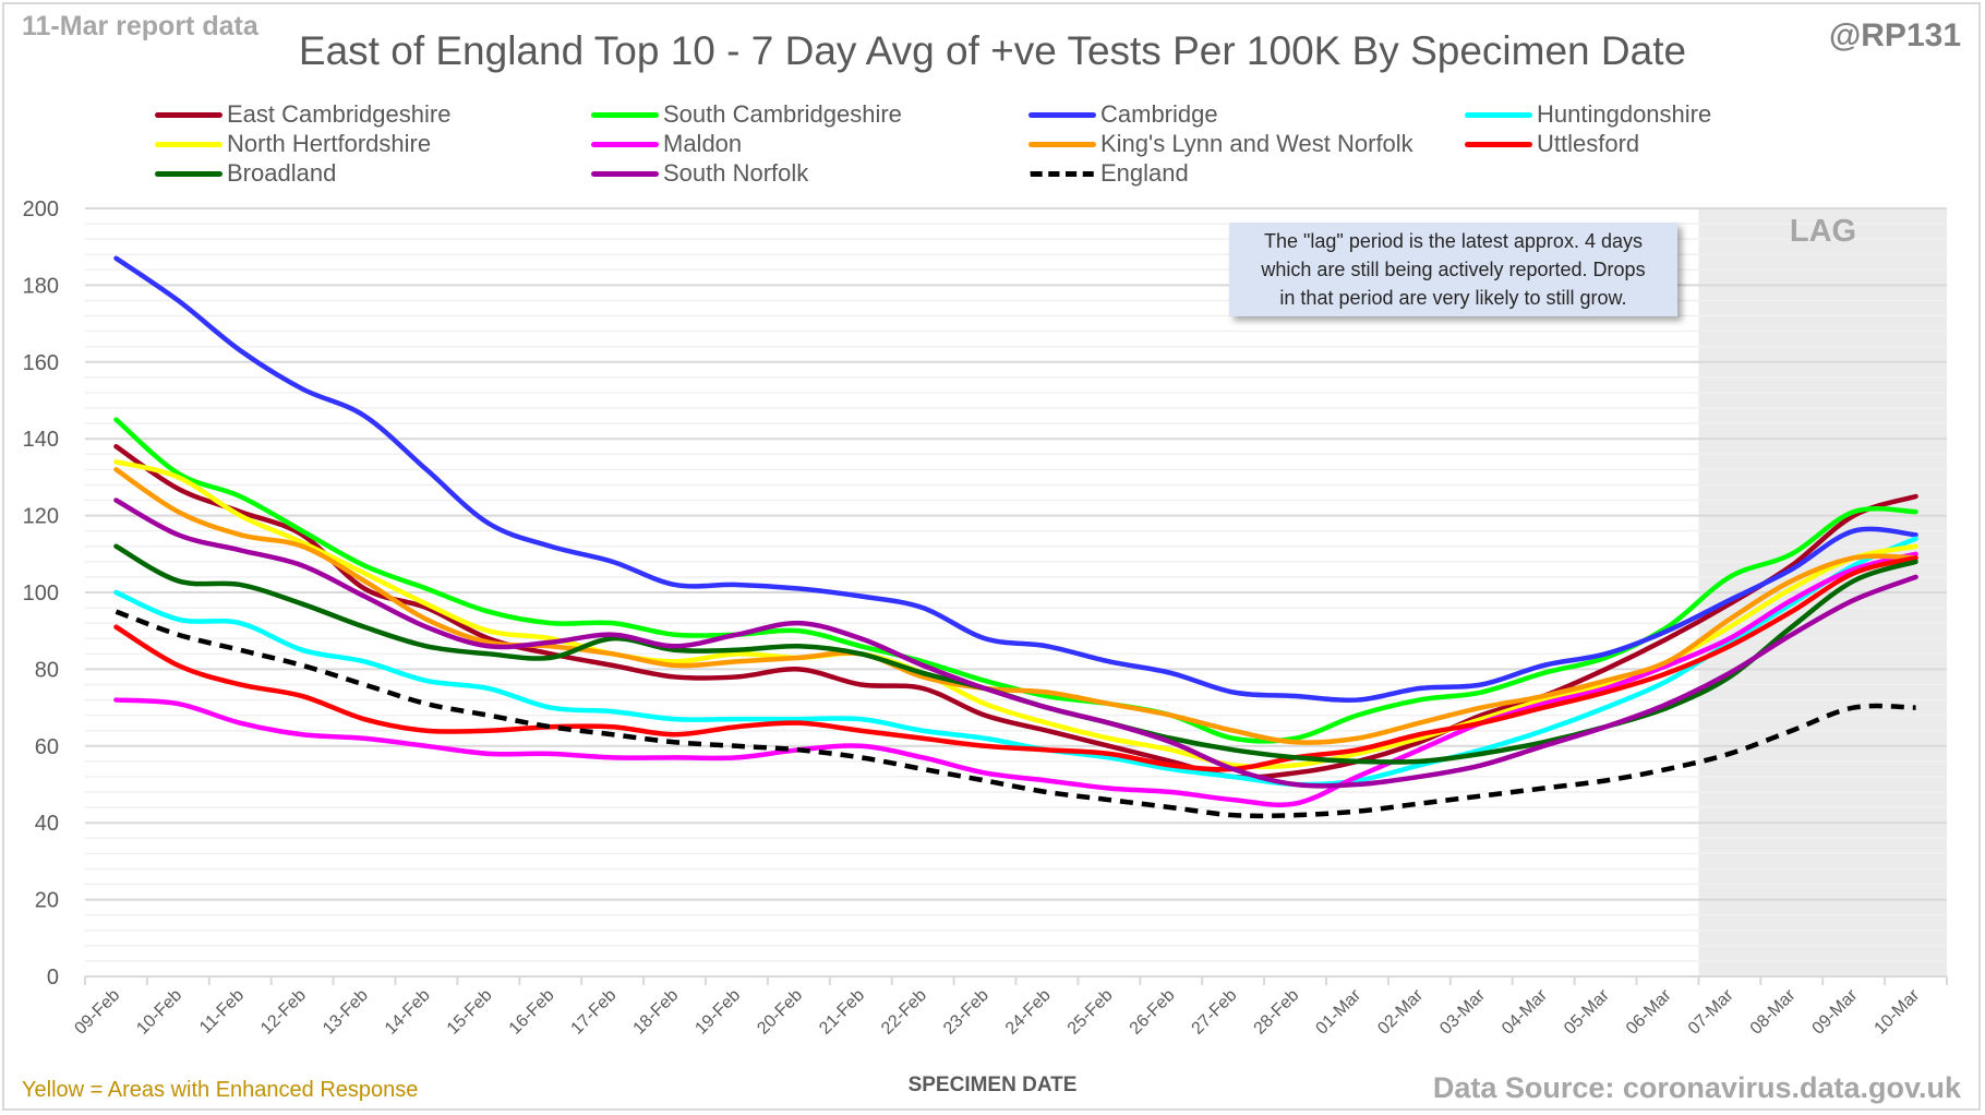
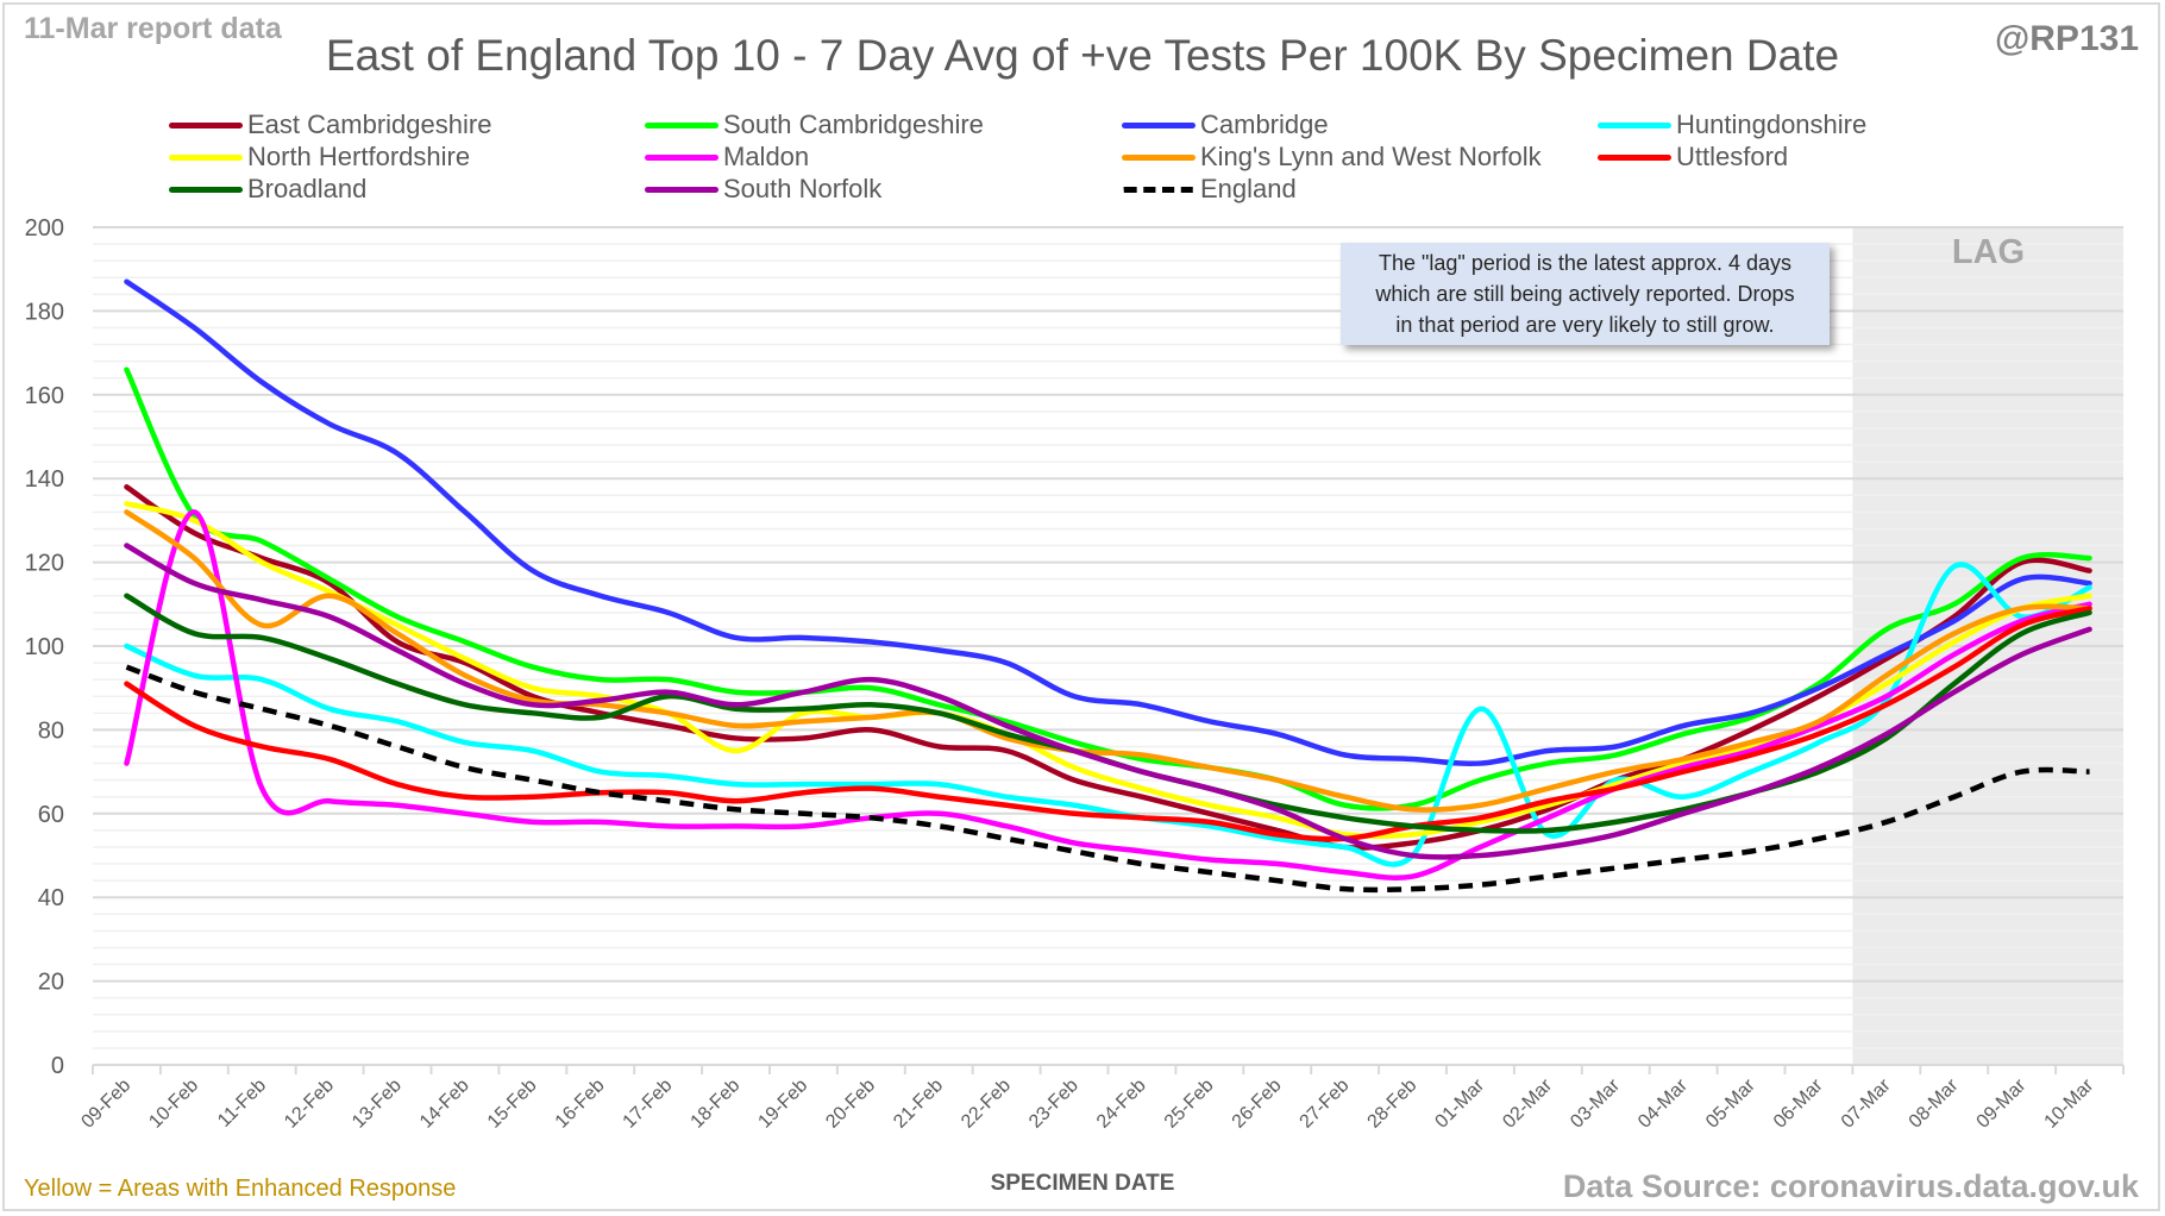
South Cambridgeshire/09-Feb: 145 -> 166
Maldon/10-Feb: 71 -> 132
King's Lynn and West Norfolk/11-Feb: 115 -> 105
North Hertfordshire/18-Feb: 82 -> 75
Huntingdonshire/01-Mar: 51 -> 85
Huntingdonshire/03-Mar: 59 -> 68
Huntingdonshire/08-Mar: 97 -> 119
East Cambridgeshire/10-Mar: 125 -> 118
